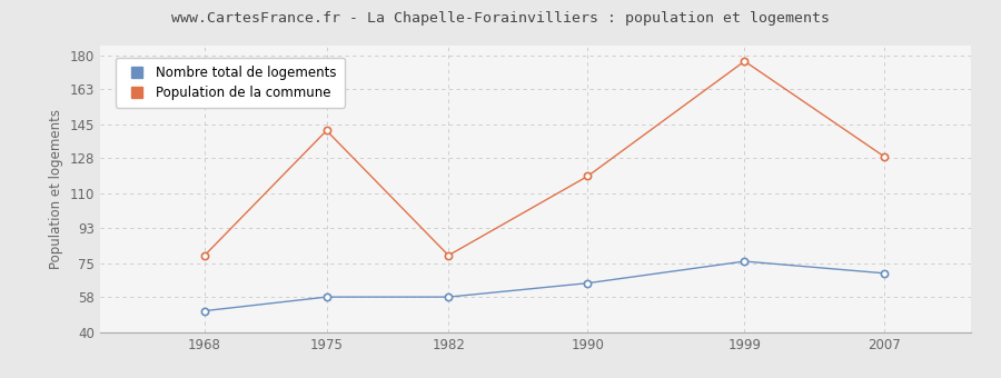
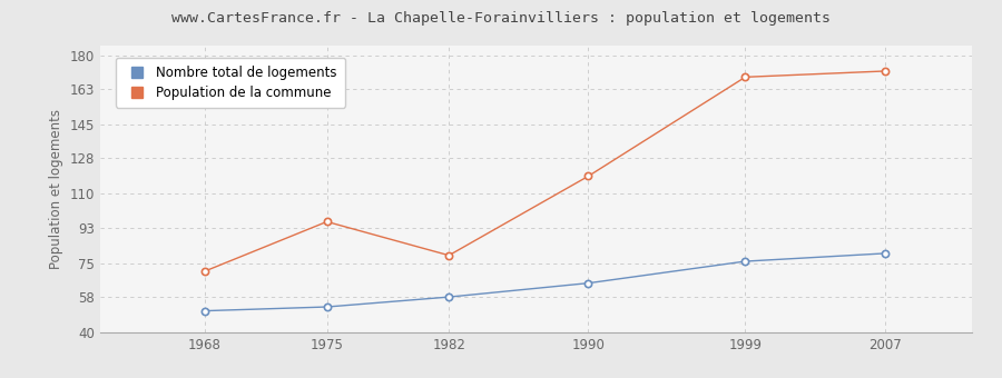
Population de la commune/1968: 79 -> 71
Nombre total de logements/1975: 58 -> 53
Population de la commune/1975: 142 -> 96
Population de la commune/1999: 177 -> 169
Nombre total de logements/2007: 70 -> 80
Population de la commune/2007: 129 -> 172
